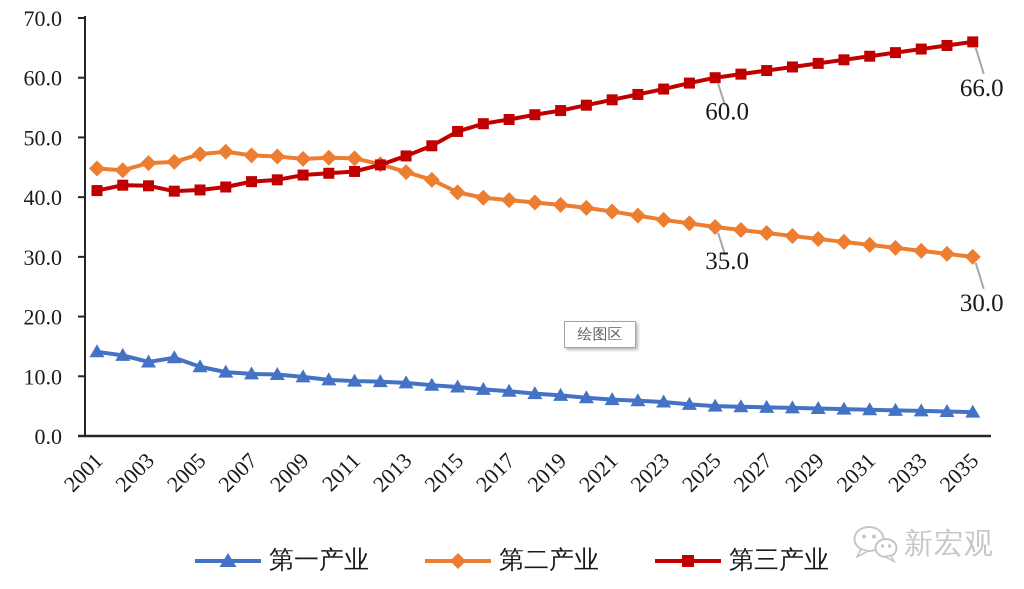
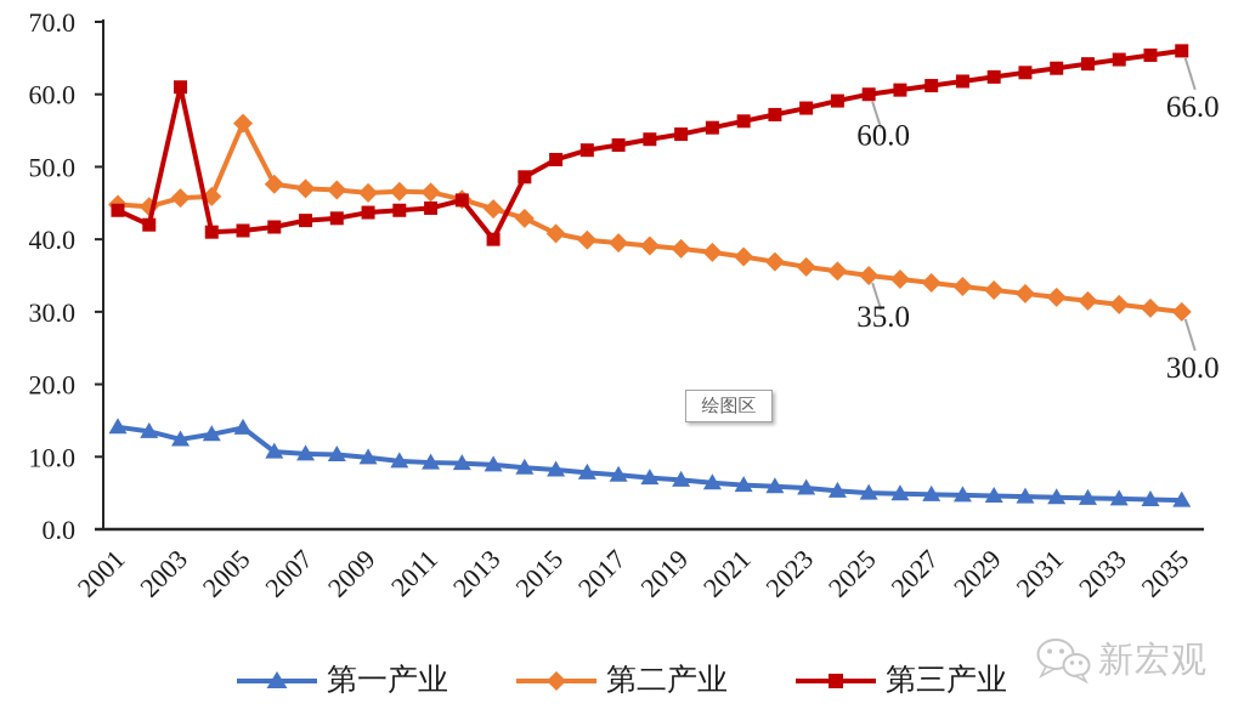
第三产业/2001: 41 -> 44
第三产业/2003: 42 -> 61
第一产业/2005: 12 -> 14
第二产业/2005: 47 -> 56
第三产业/2013: 47 -> 40
